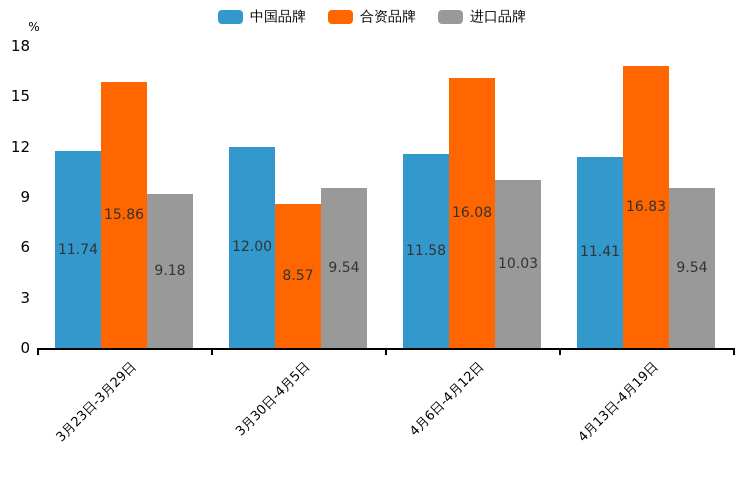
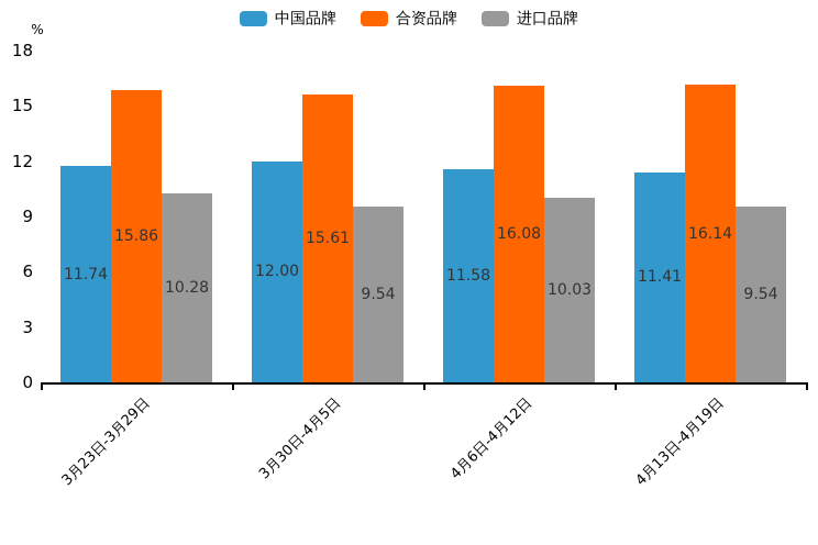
进口品牌/3月23日-3月29日: 9.18 -> 10.28
合资品牌/3月30日-4月5日: 8.57 -> 15.61
合资品牌/4月13日-4月19日: 16.83 -> 16.14
